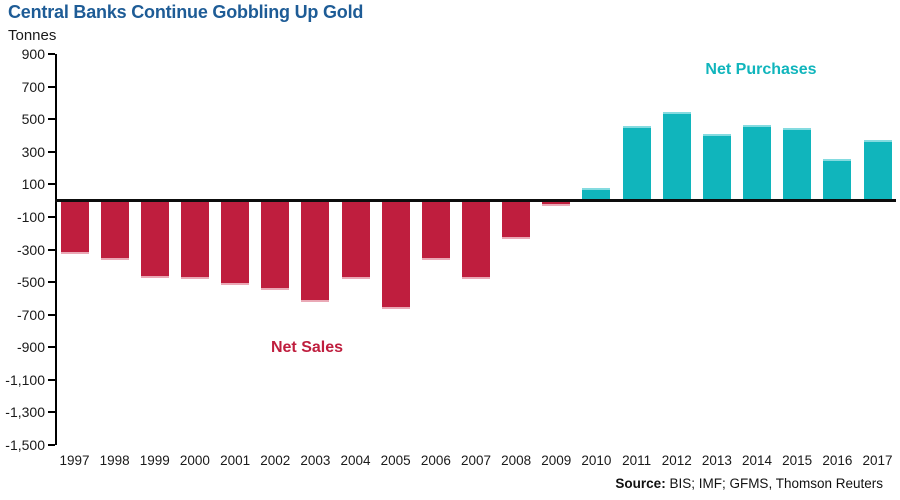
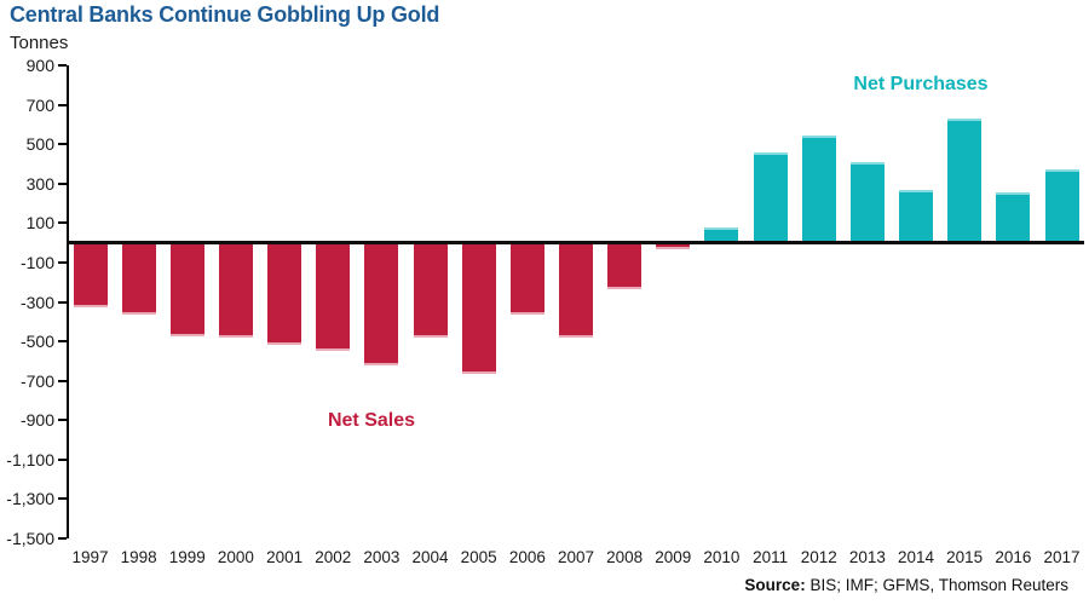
2014: 470 -> 270
2015: 440 -> 630
